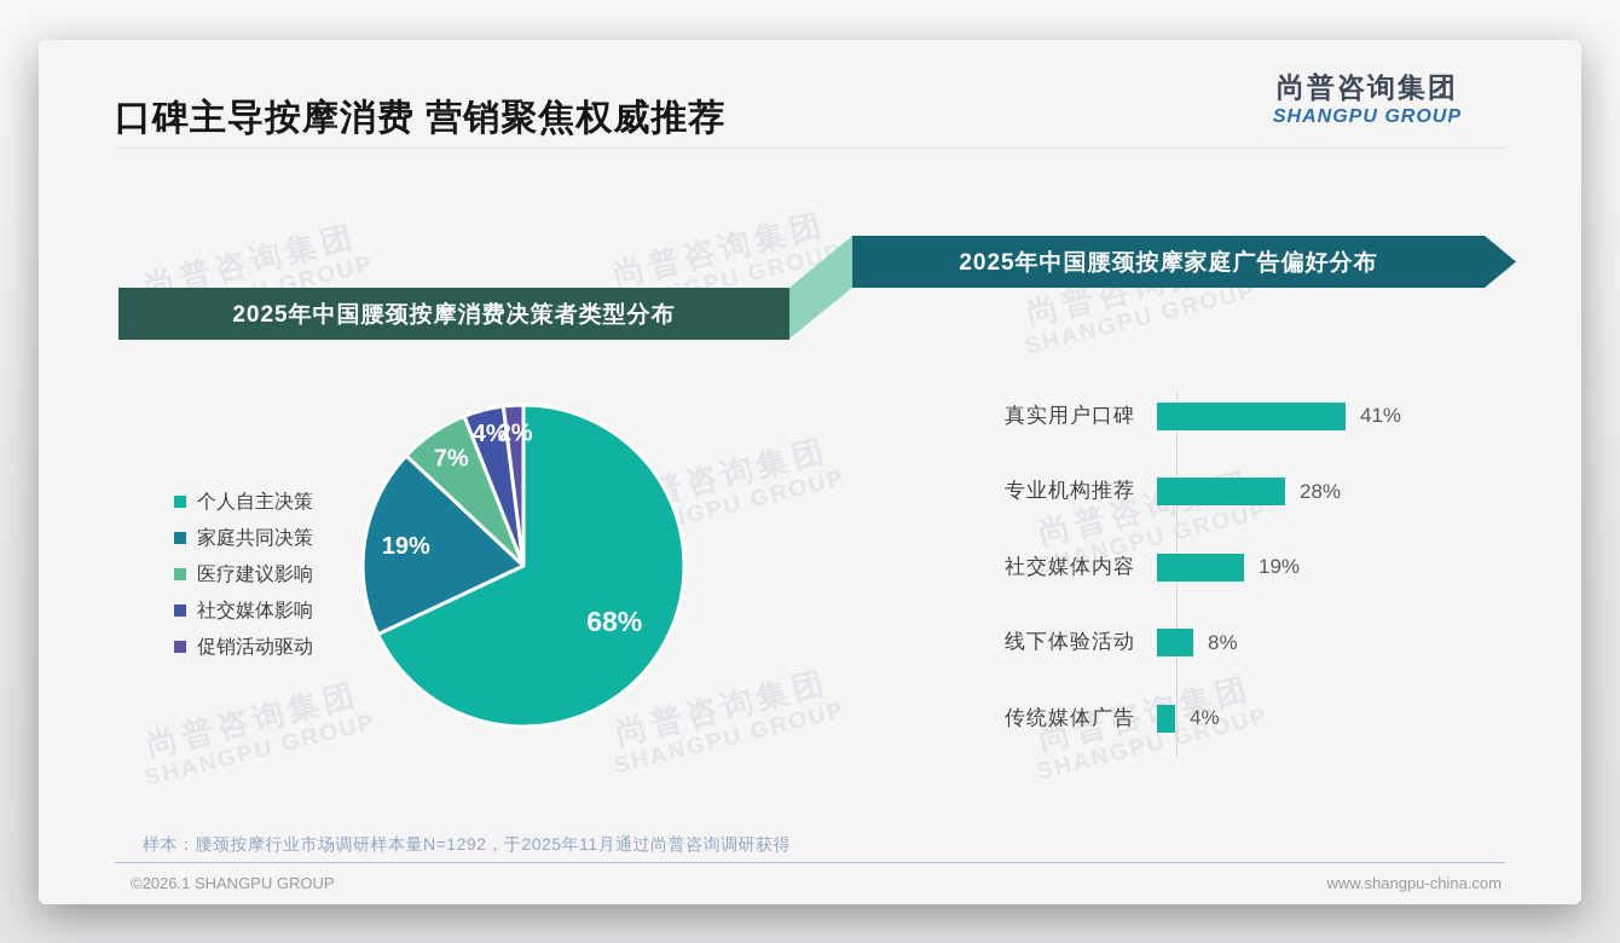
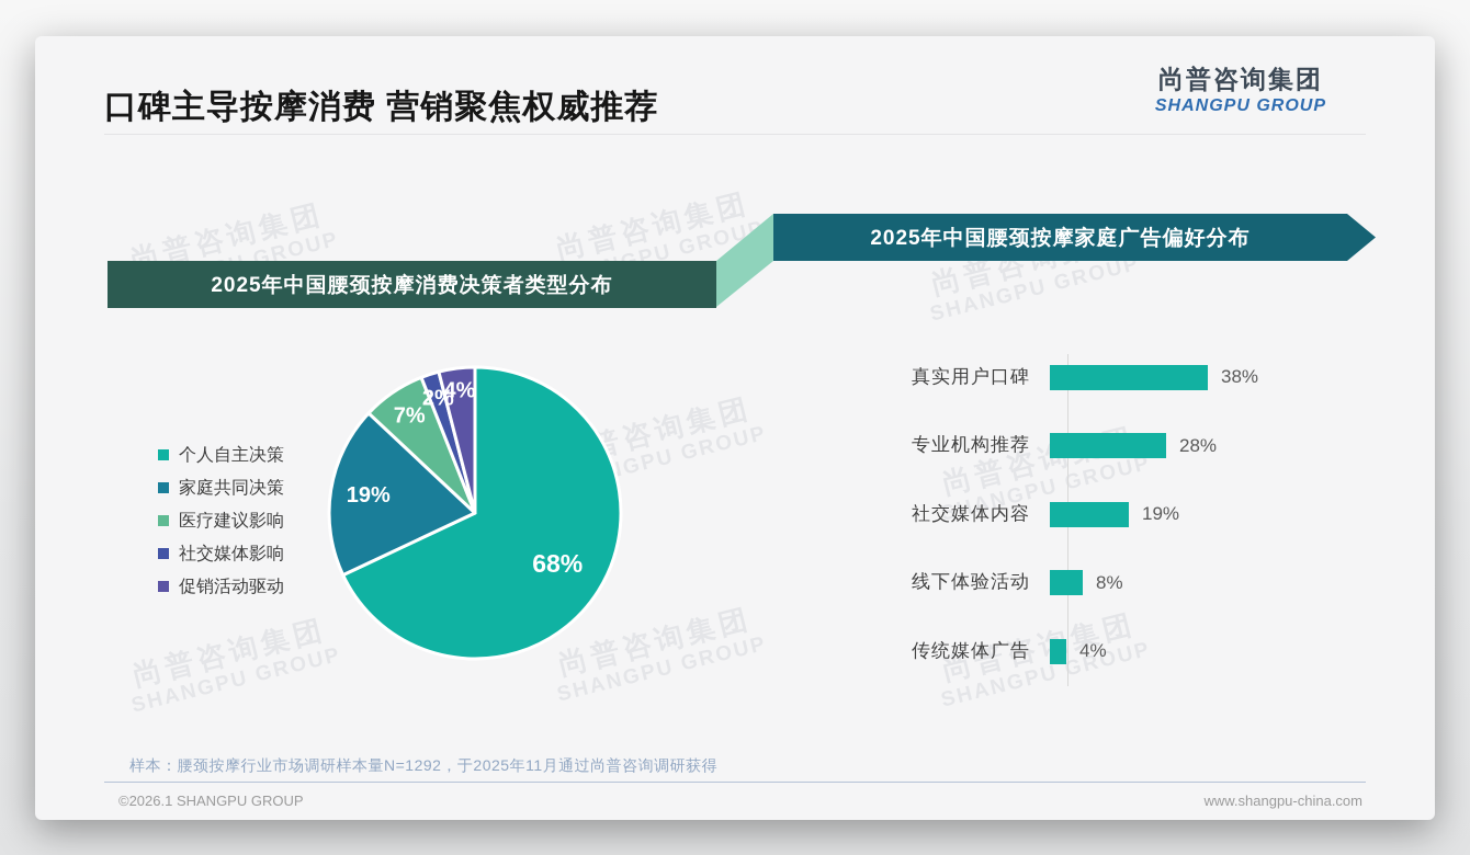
2025年中国腰颈按摩消费决策者类型分布/社交媒体影响: 4% -> 2%
2025年中国腰颈按摩消费决策者类型分布/促销活动驱动: 2% -> 4%
2025年中国腰颈按摩家庭广告偏好分布/真实用户口碑: 41% -> 38%
